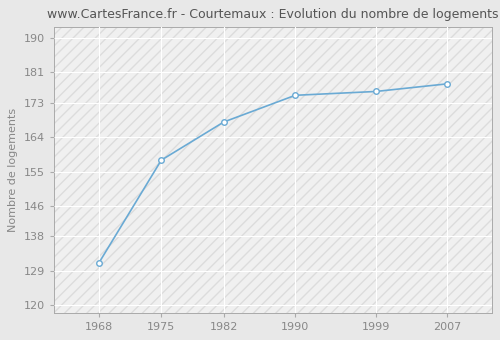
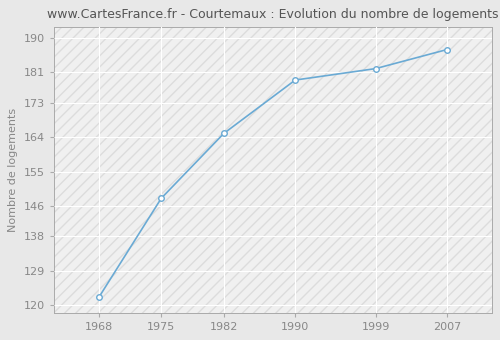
1968: 131 -> 122
1975: 158 -> 148
1982: 168 -> 165
1990: 175 -> 179
1999: 176 -> 182
2007: 178 -> 187
